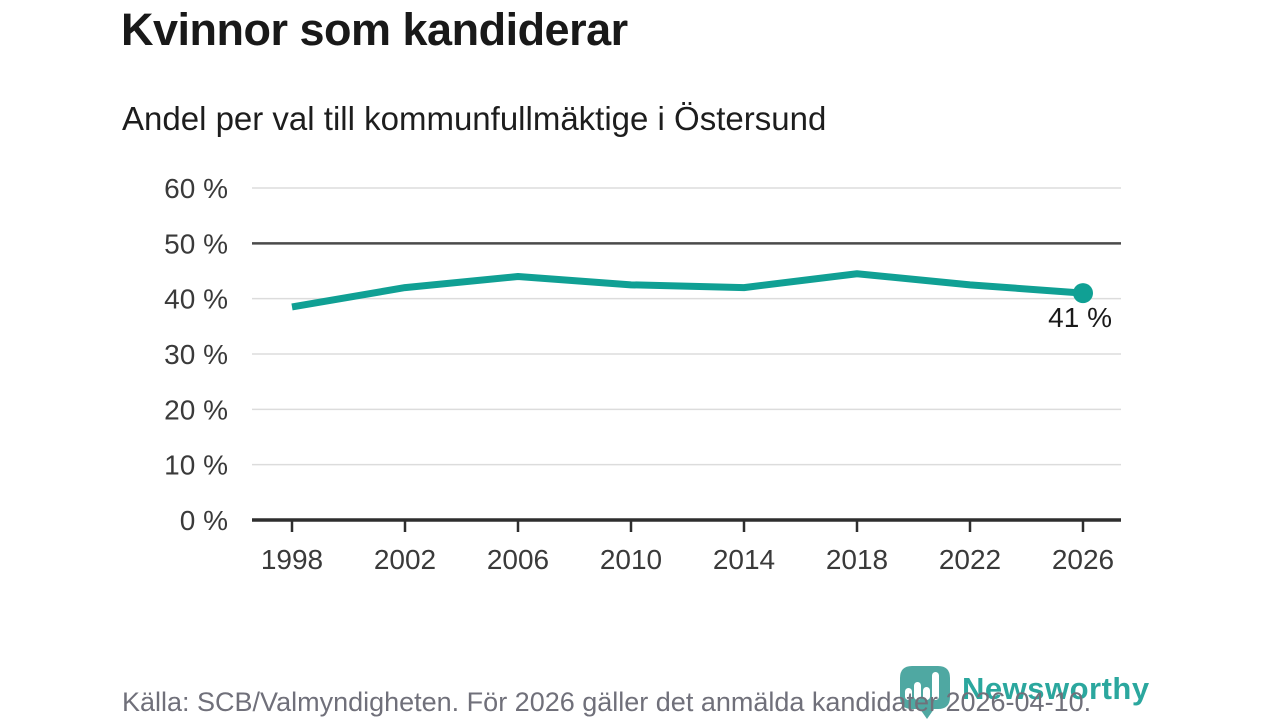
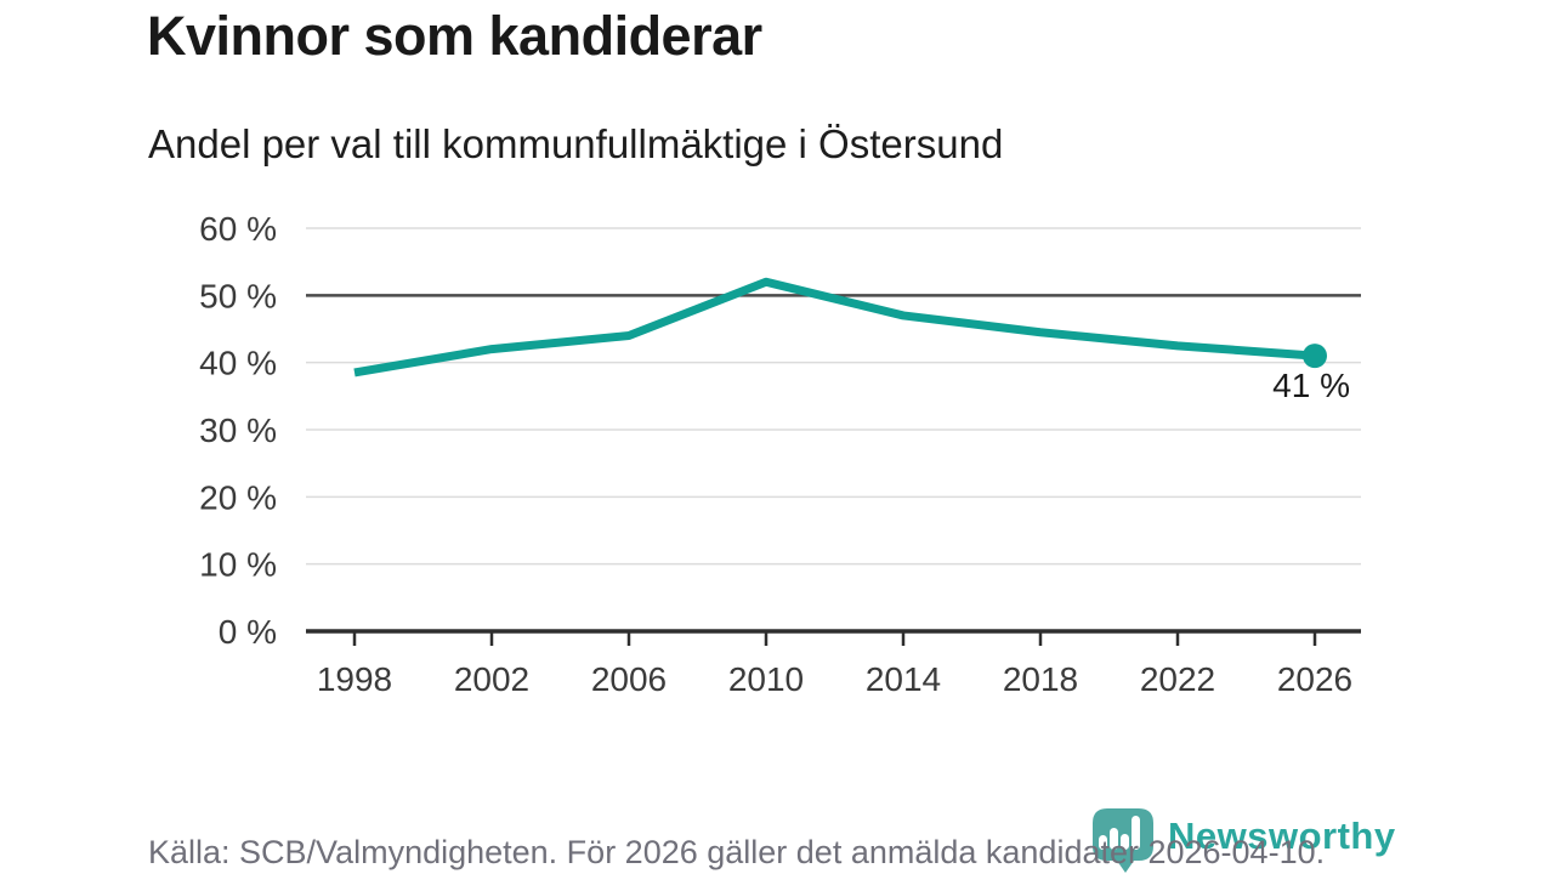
2010: 42% -> 52%
2014: 42% -> 47%
